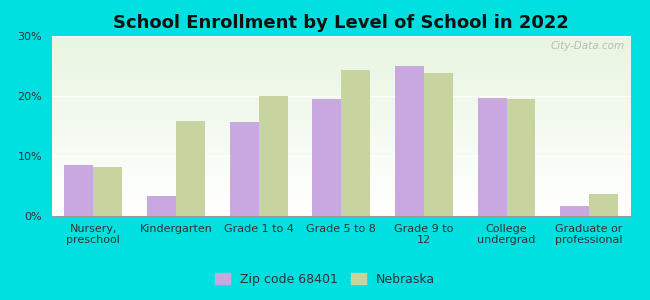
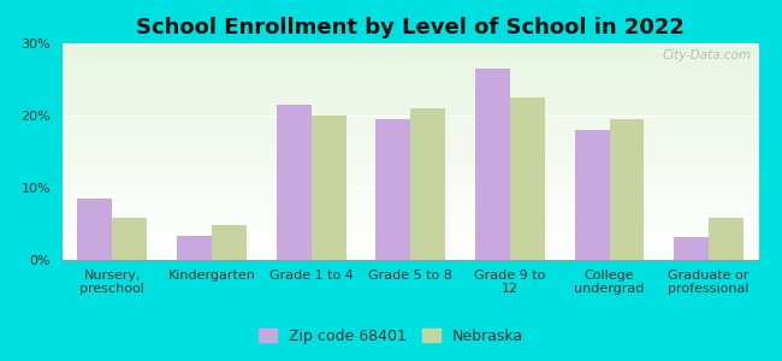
Nebraska/Nursery, preschool: 8.2% -> 5.8%
Nebraska/Kindergarten: 15.8% -> 4.8%
Zip code 68401/Grade 1 to 4: 15.6% -> 21.5%
Nebraska/Grade 5 to 8: 24.4% -> 21.0%
Zip code 68401/Grade 9 to 12: 25.0% -> 26.5%
Nebraska/Grade 9 to 12: 23.8% -> 22.5%
Zip code 68401/College undergrad: 19.6% -> 18.0%
Zip code 68401/Graduate or professional: 1.6% -> 3.2%
Nebraska/Graduate or professional: 3.6% -> 5.8%
